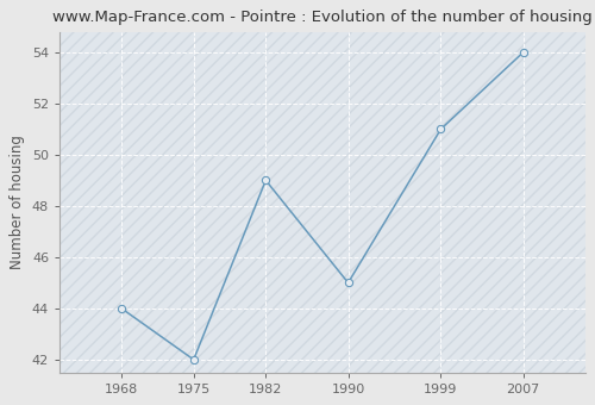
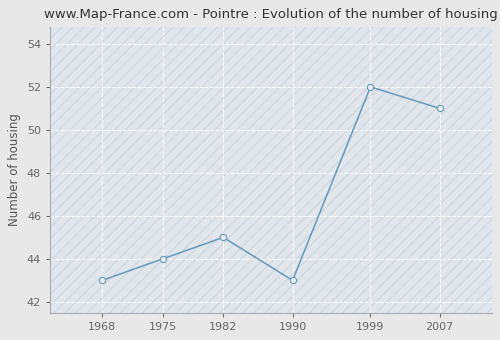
1968: 44 -> 43
1975: 42 -> 44
1982: 49 -> 45
1990: 45 -> 43
1999: 51 -> 52
2007: 54 -> 51
